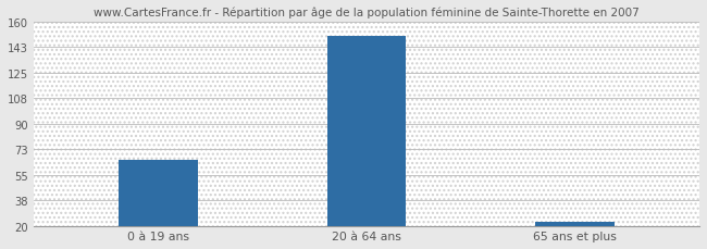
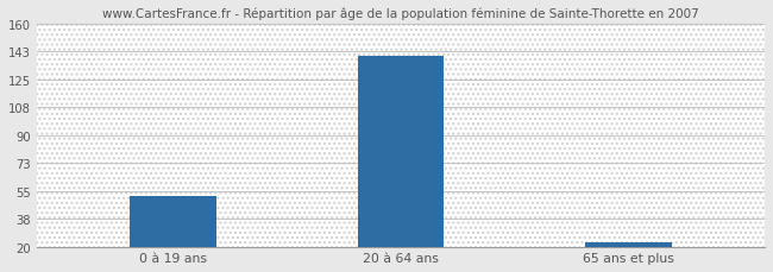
0 à 19 ans: 65 -> 52
20 à 64 ans: 150 -> 140
